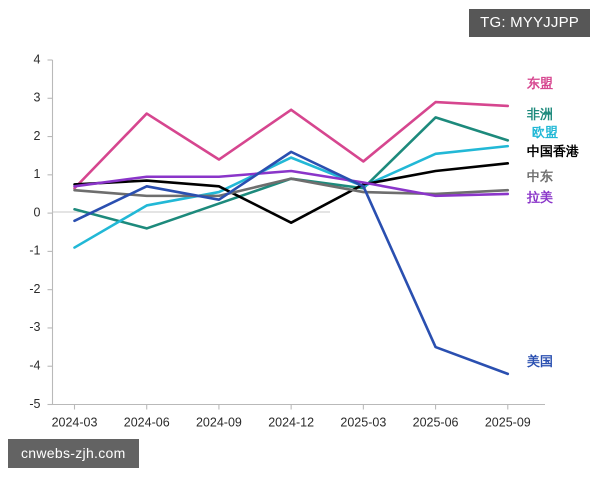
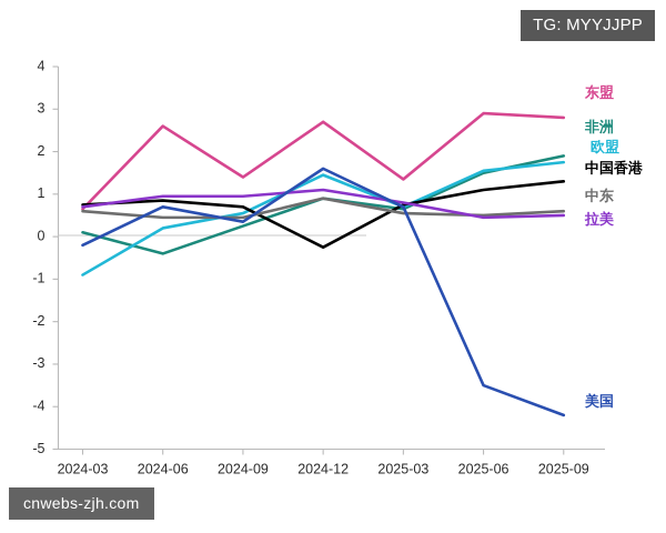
非洲/2025-06: 2.5 -> 1.5
